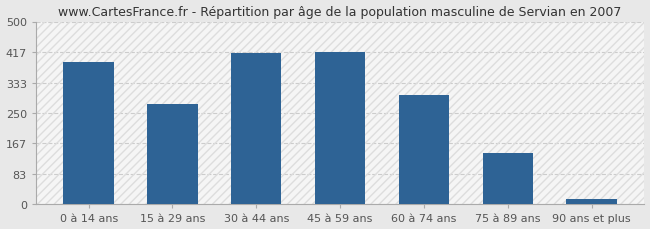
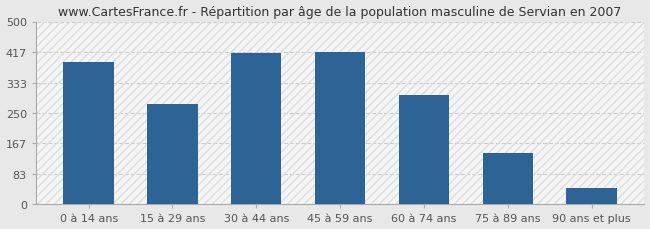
90 ans et plus: 15 -> 45
